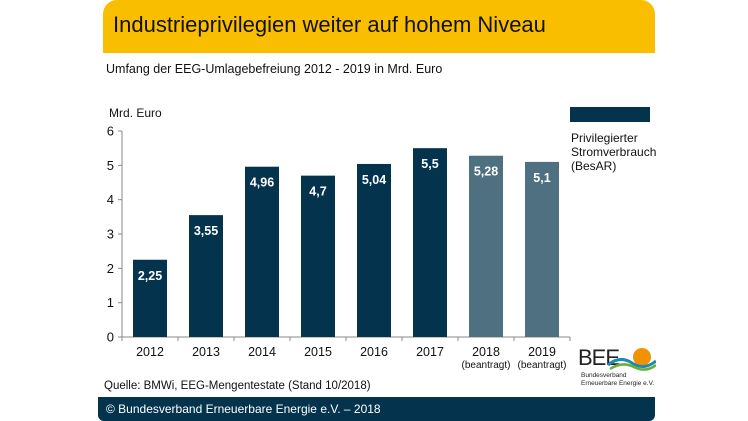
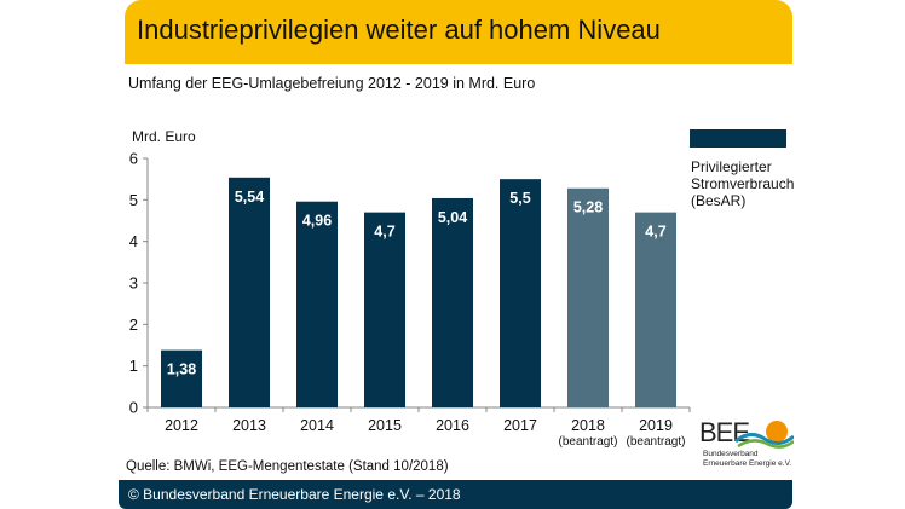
2012: 2,25 -> 1,38
2013: 3,55 -> 5,54
2019: 5,1 -> 4,7
